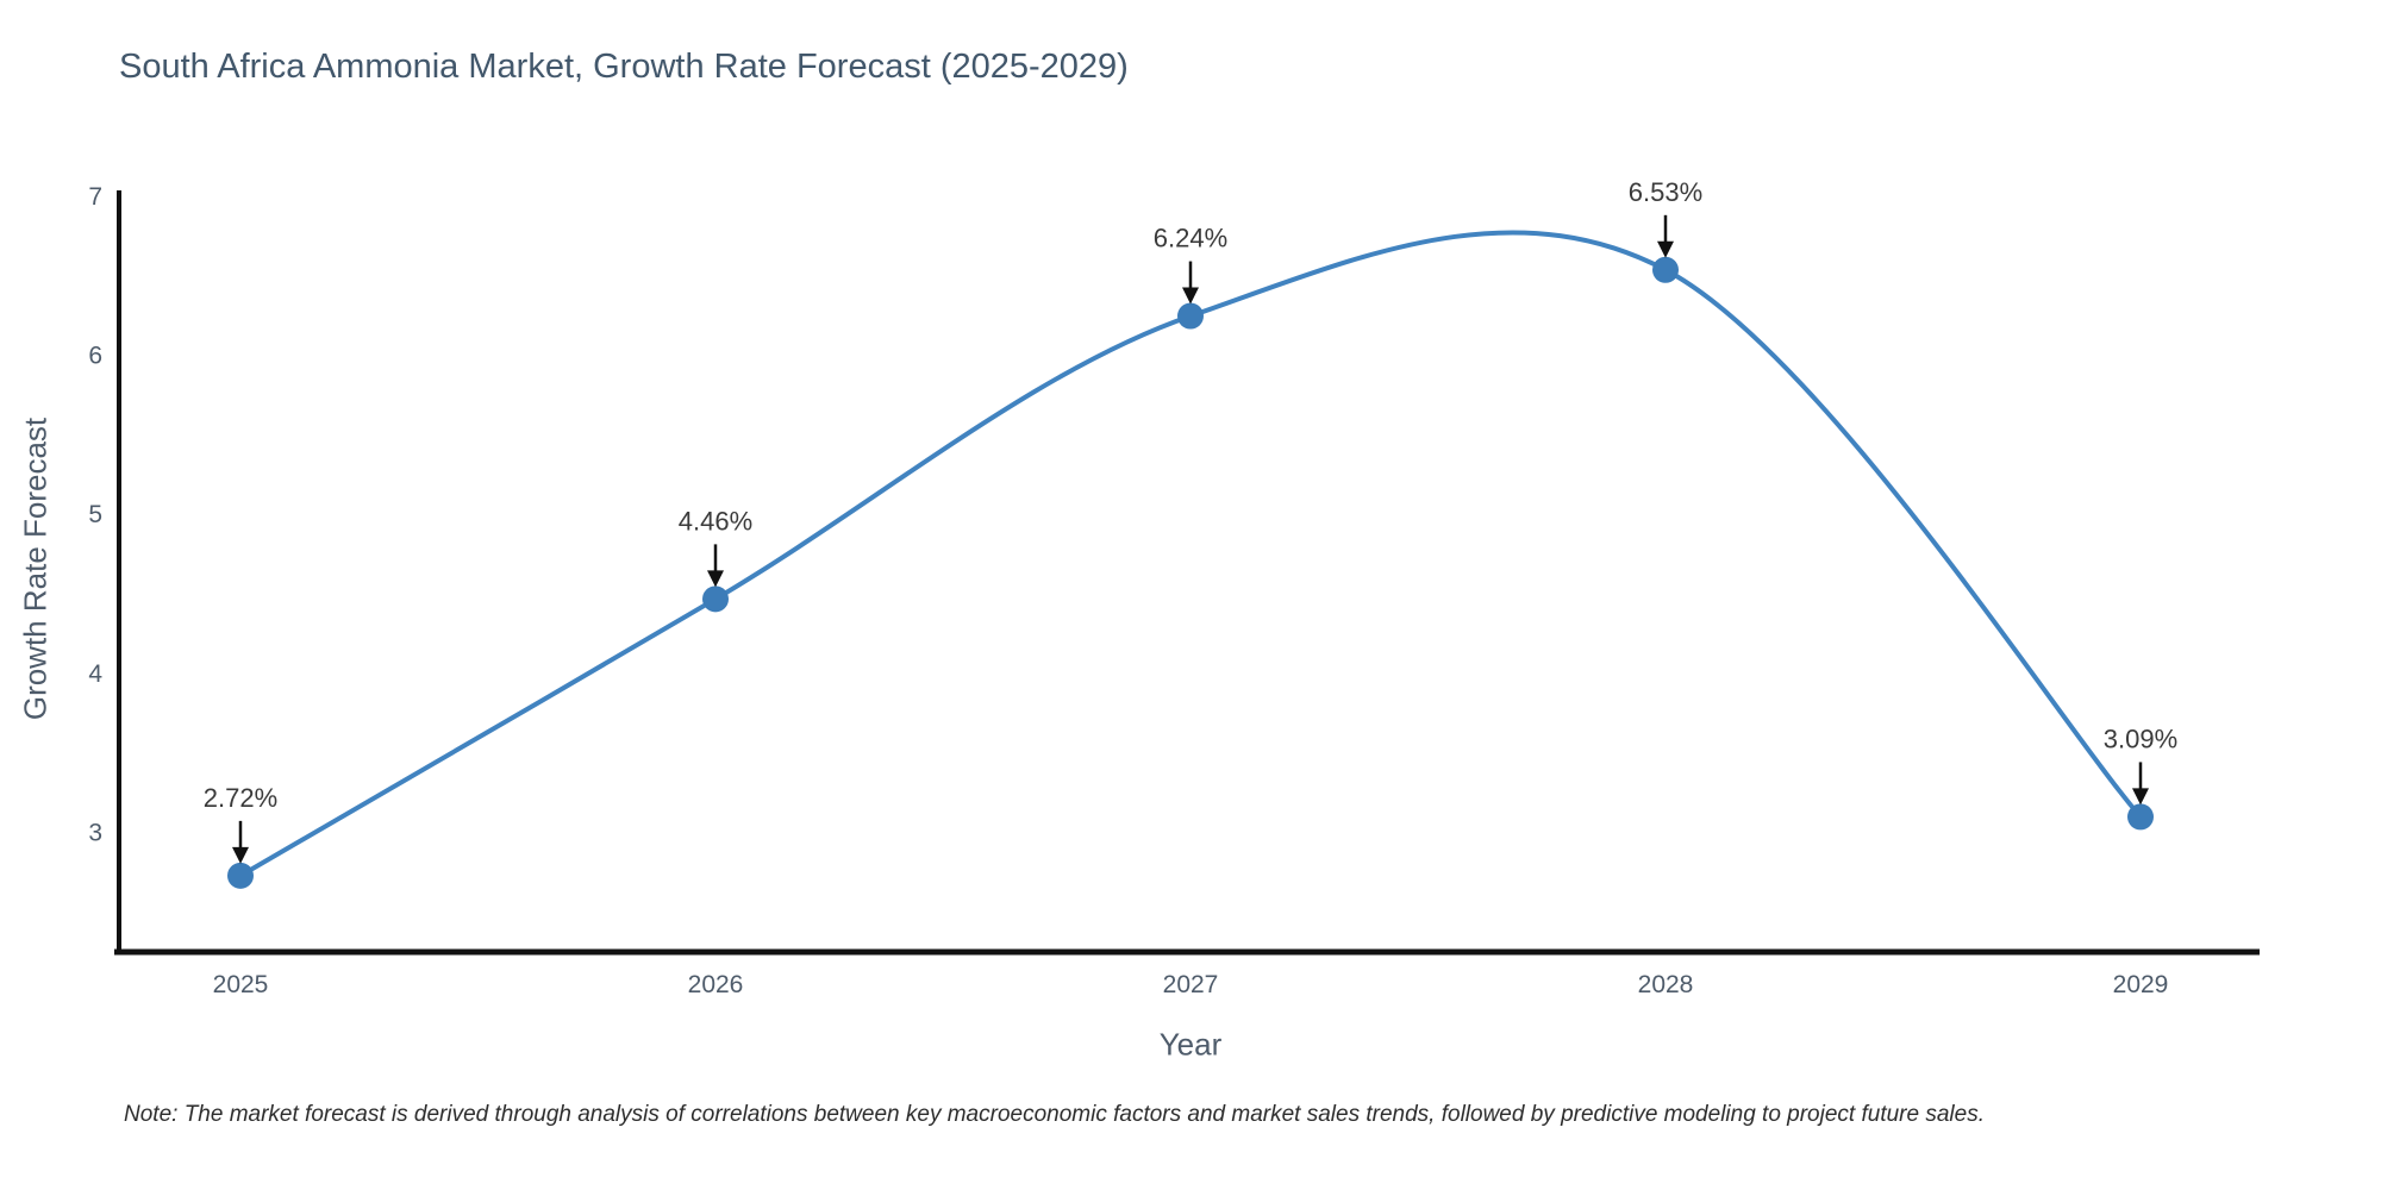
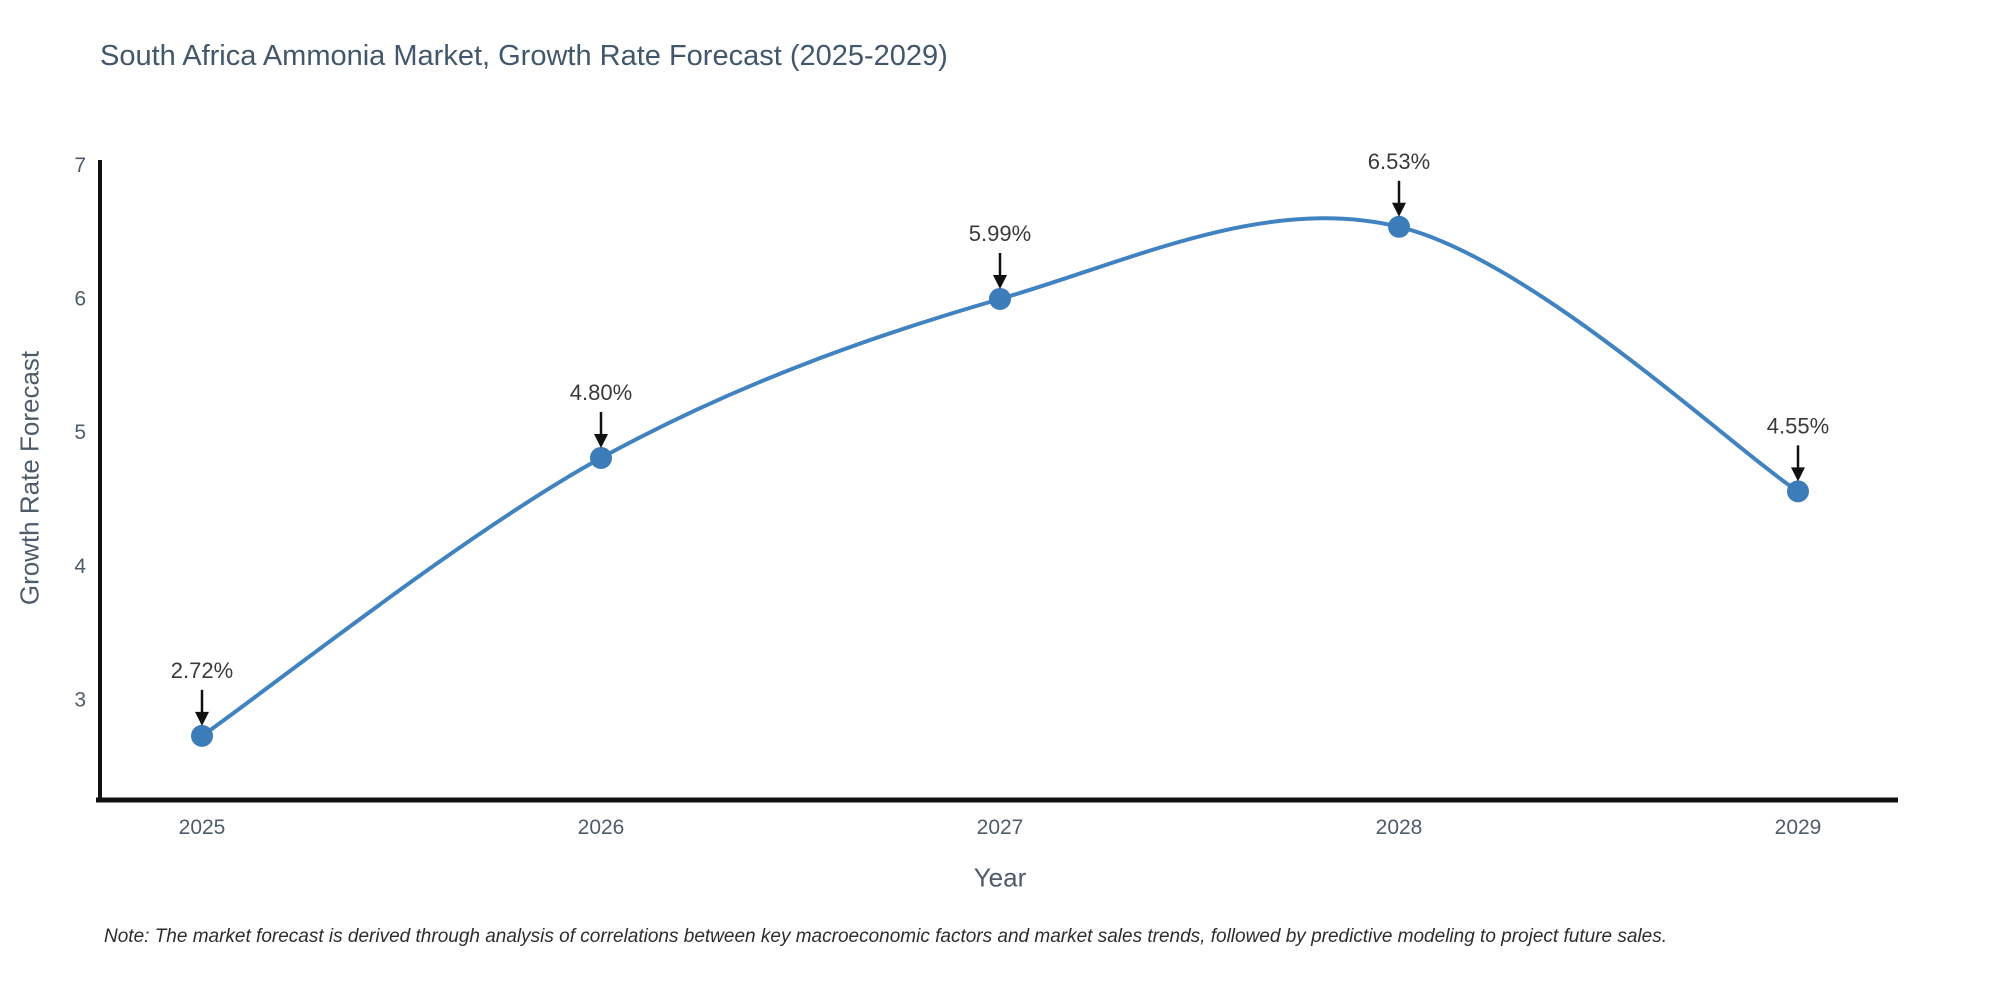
2026: 4.46% -> 4.80%
2027: 6.24% -> 5.99%
2029: 3.09% -> 4.55%
